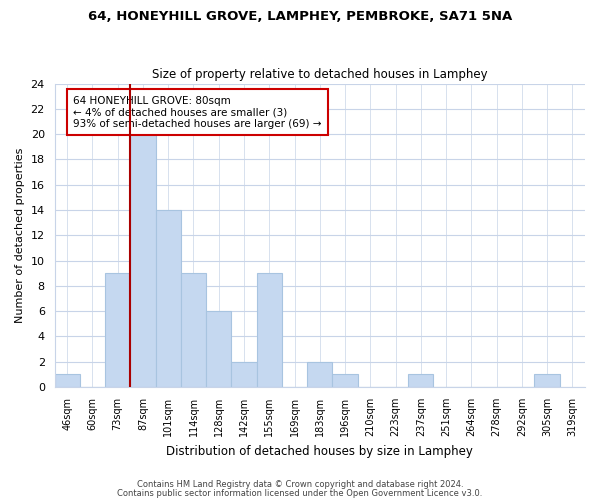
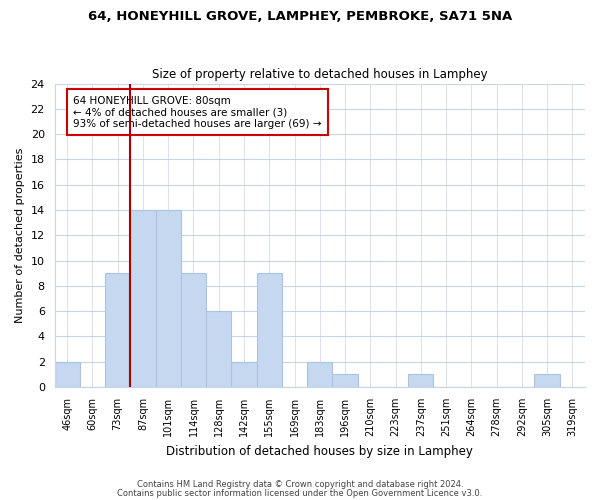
46sqm: 1 -> 2
87sqm: 20 -> 14
